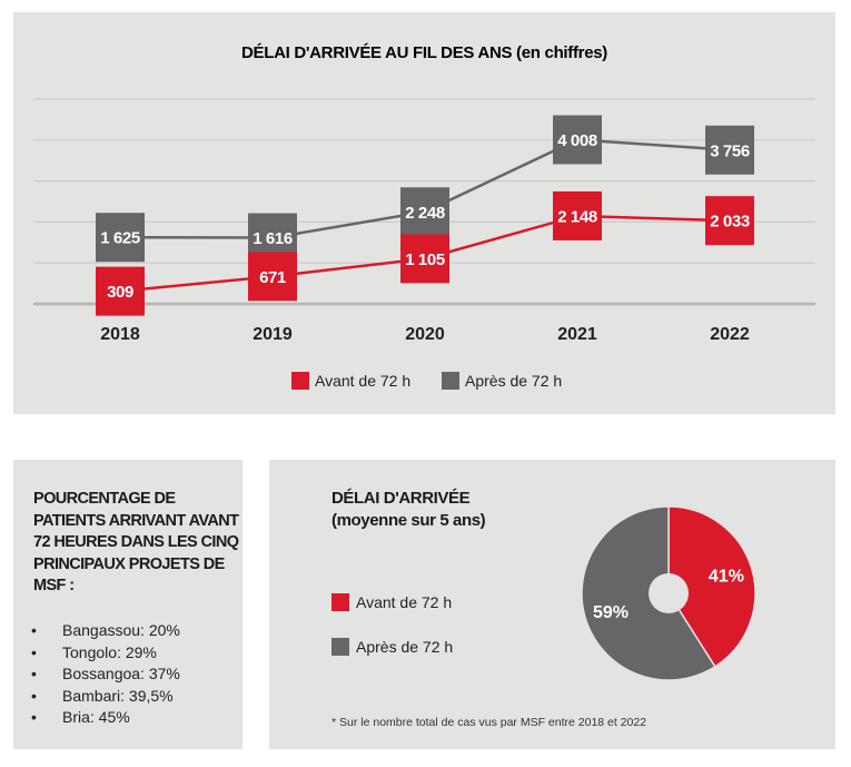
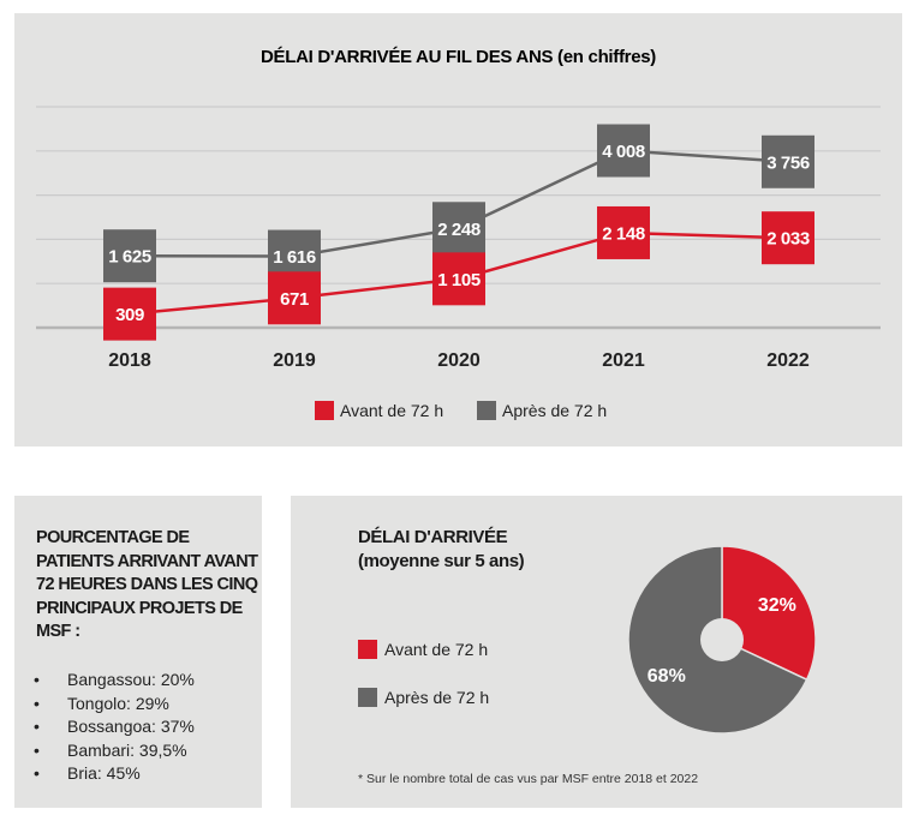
DÉLAI D'ARRIVÉE/Avant de 72 h: 41% -> 32%
DÉLAI D'ARRIVÉE/Après de 72 h: 59% -> 68%
